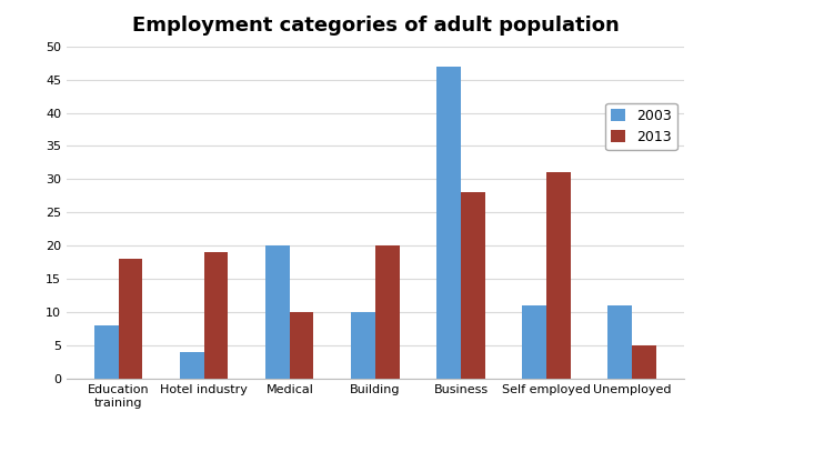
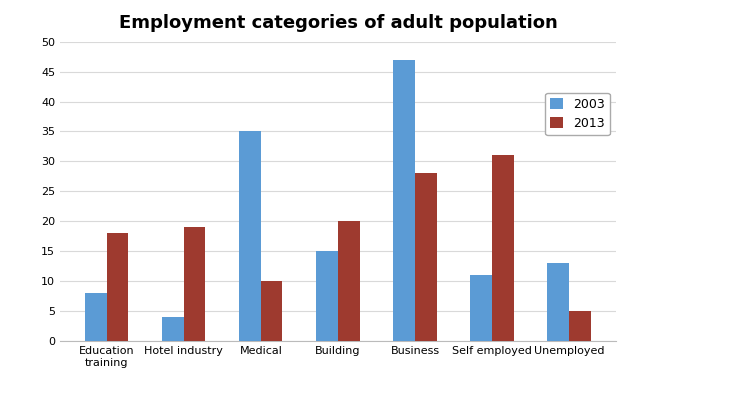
2003/Medical: 20 -> 35
2003/Building: 10 -> 15
2003/Unemployed: 11 -> 13
